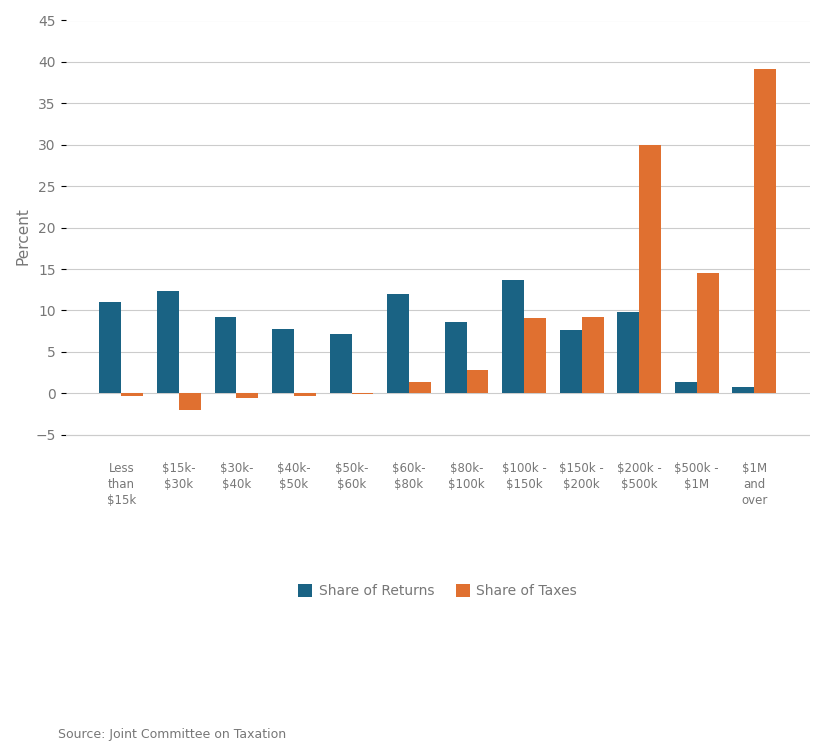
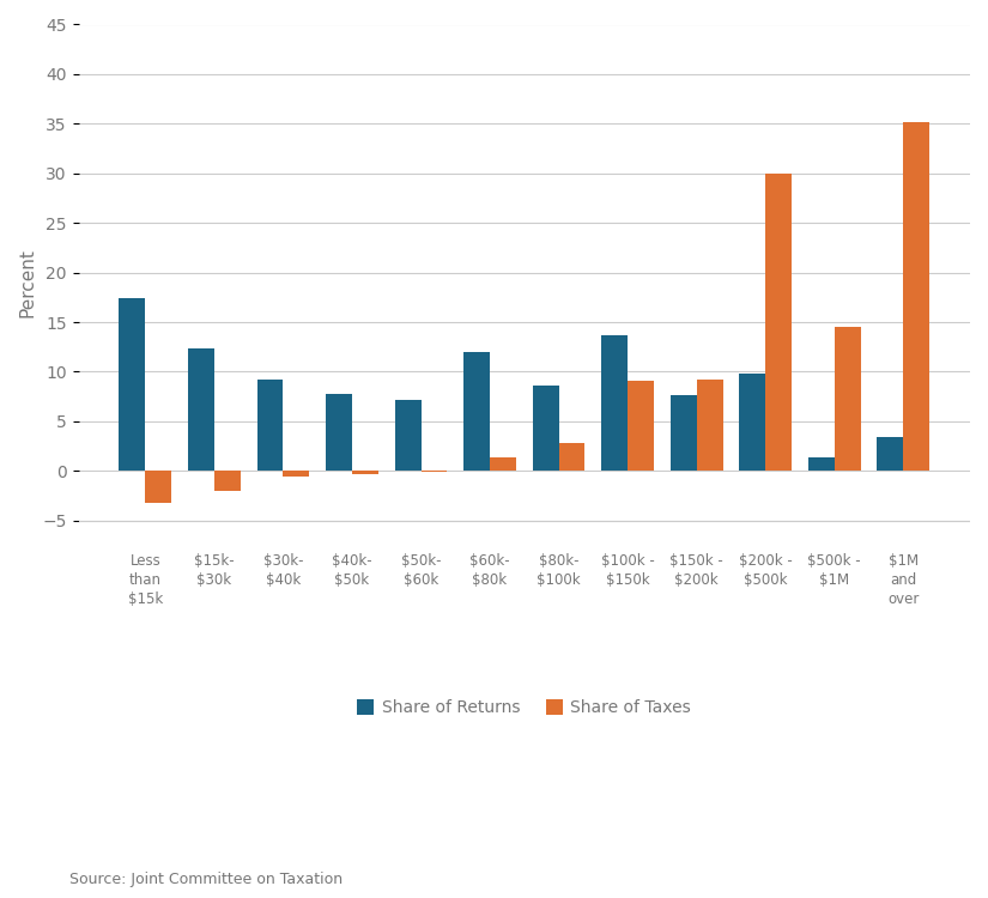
Share of Returns/Less than $15k: 11.0 -> 17.4
Share of Taxes/Less than $15k: -0.3 -> -3.2
Share of Returns/$1M and over: 0.7 -> 3.4
Share of Taxes/$1M and over: 39.2 -> 35.2
